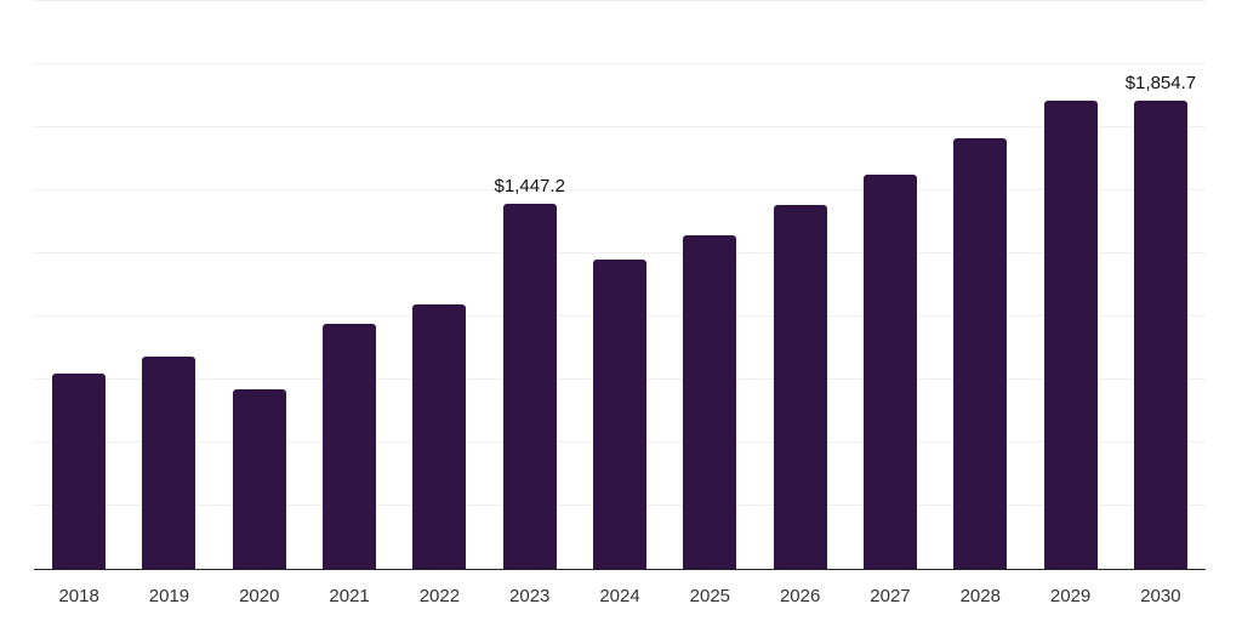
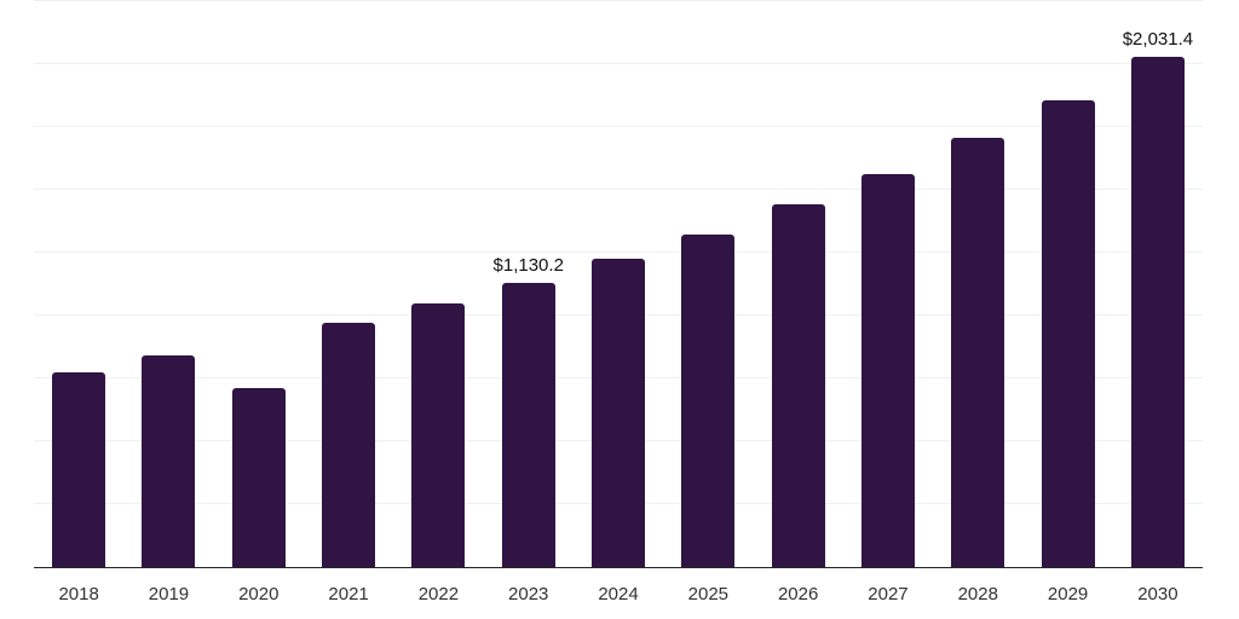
2023: $1,447.2 -> $1,130.2
2030: $1,854.7 -> $2,031.4
